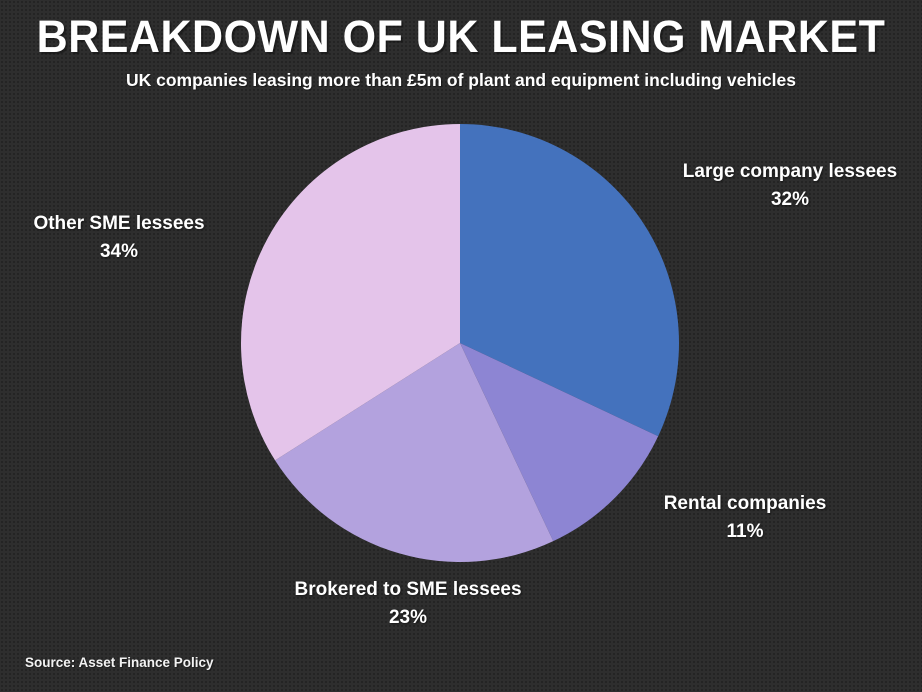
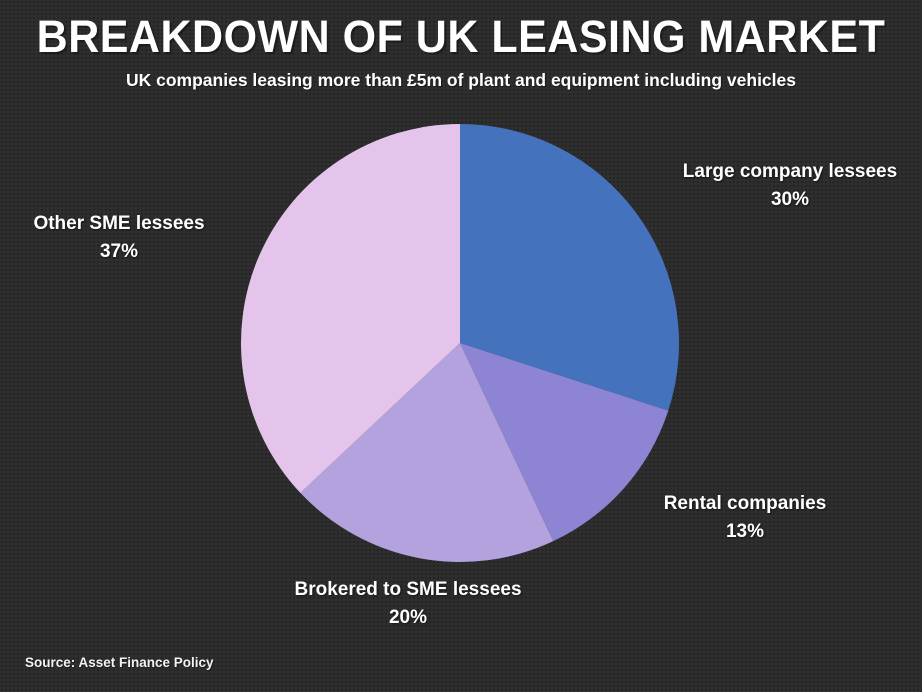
Large company lessees: 32% -> 30%
Rental companies: 11% -> 13%
Brokered to SME lessees: 23% -> 20%
Other SME lessees: 34% -> 37%
